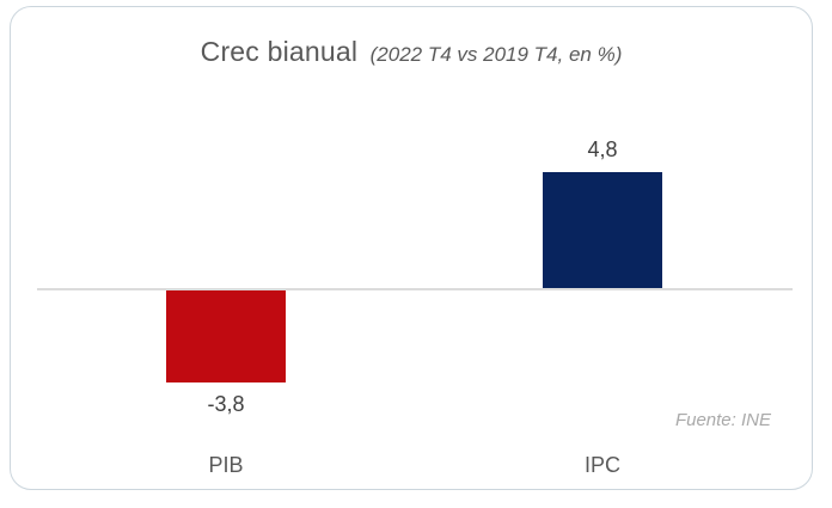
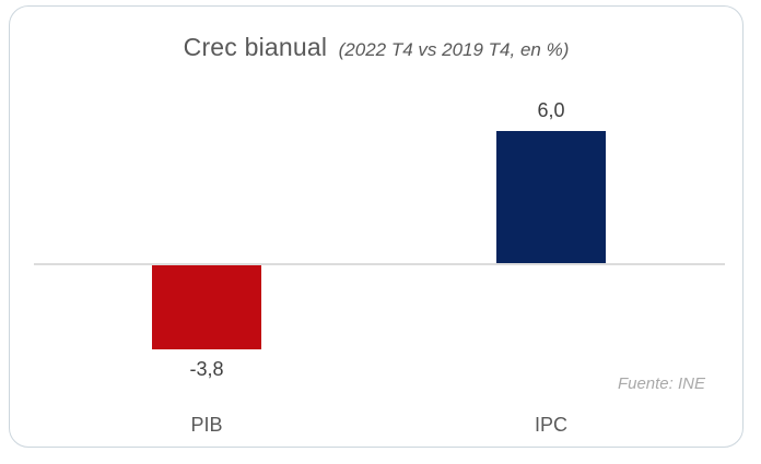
IPC: 4,8 -> 6,0
